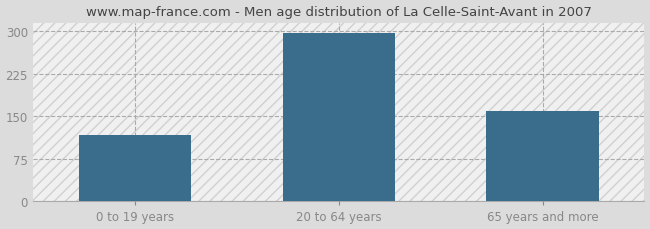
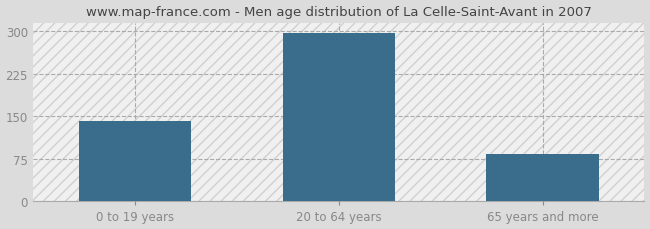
0 to 19 years: 118 -> 142
65 years and more: 160 -> 83
